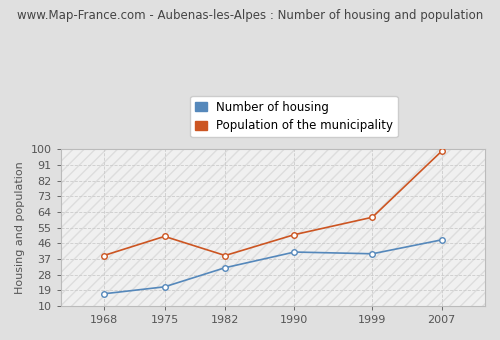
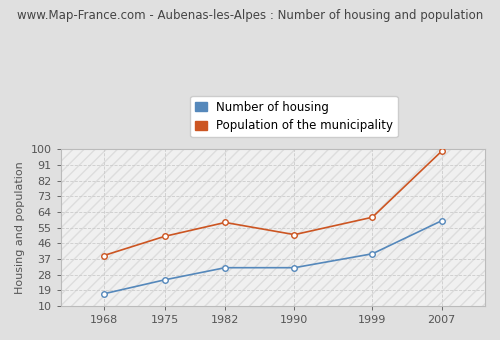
Number of housing/1975: 21 -> 25
Population of the municipality/1982: 39 -> 58
Number of housing/1990: 41 -> 32
Number of housing/2007: 48 -> 59
